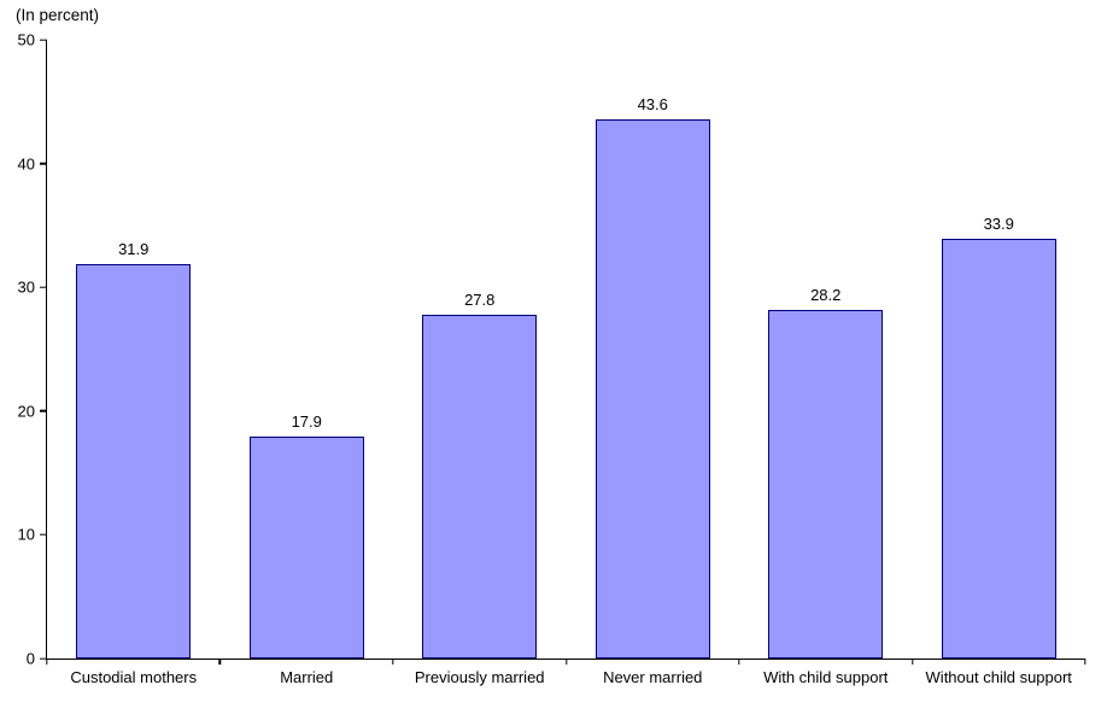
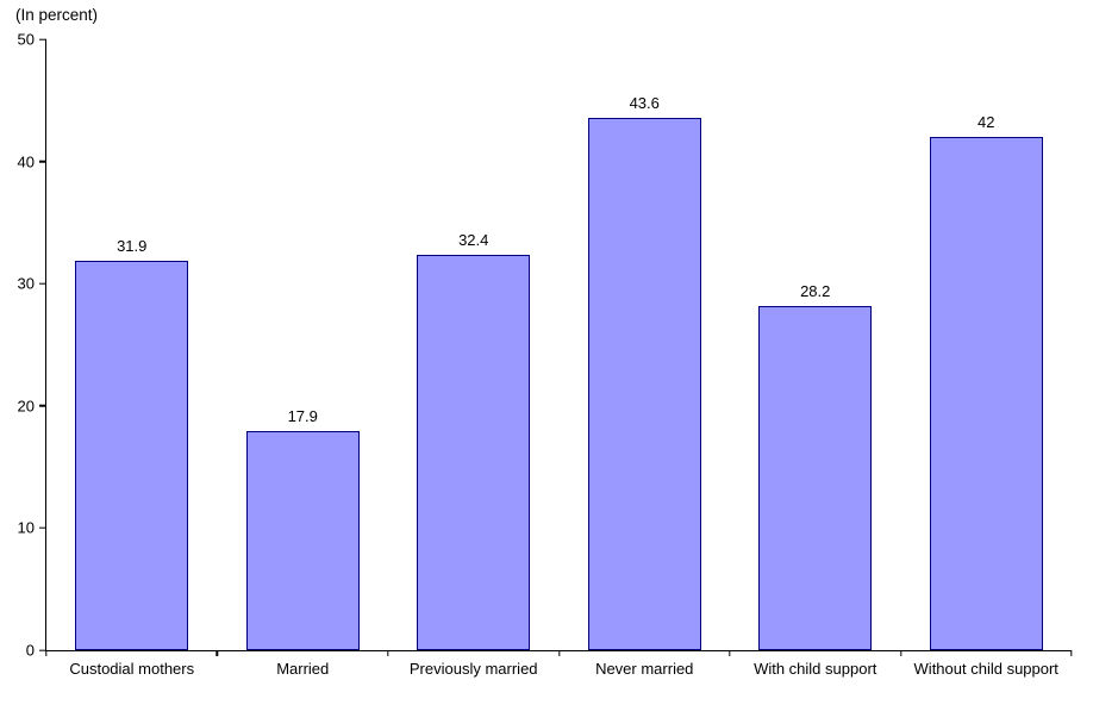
Previously married: 27.8 -> 32.4
Without child support: 33.9 -> 42
